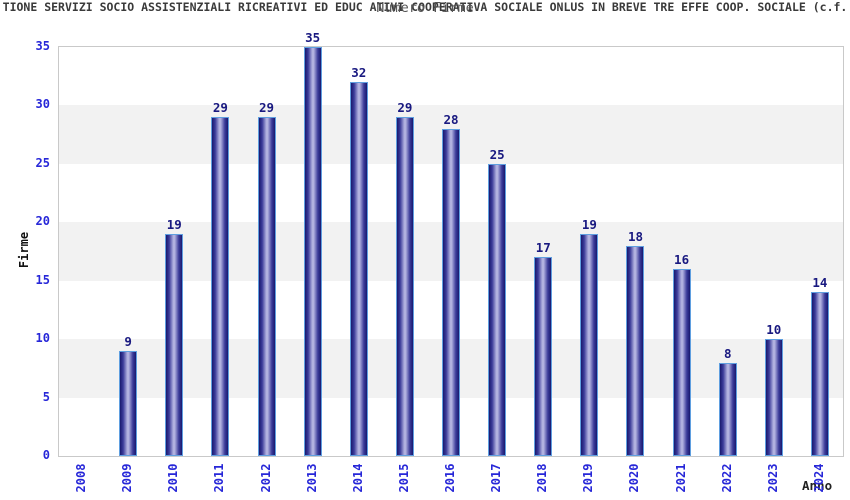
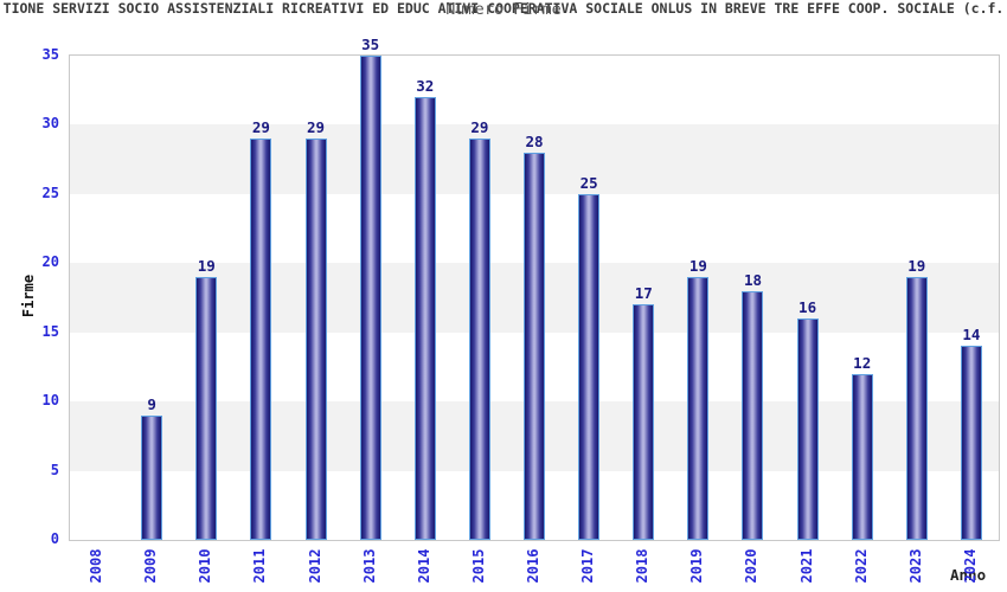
2022: 8 -> 12
2023: 10 -> 19
